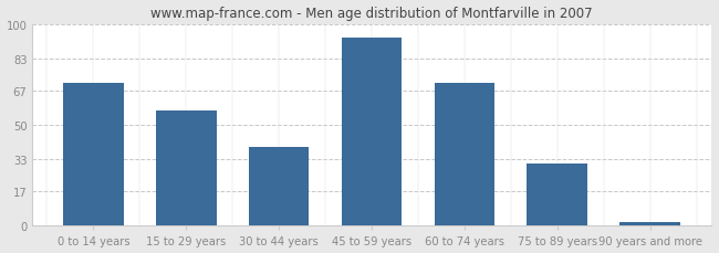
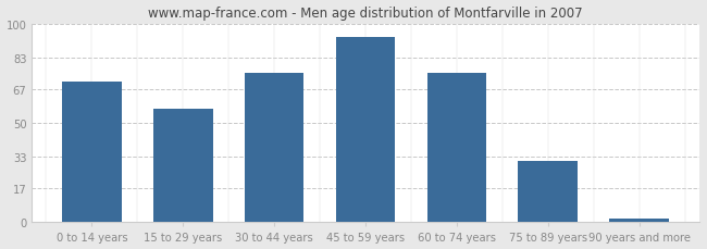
30 to 44 years: 39 -> 75
60 to 74 years: 71 -> 75
